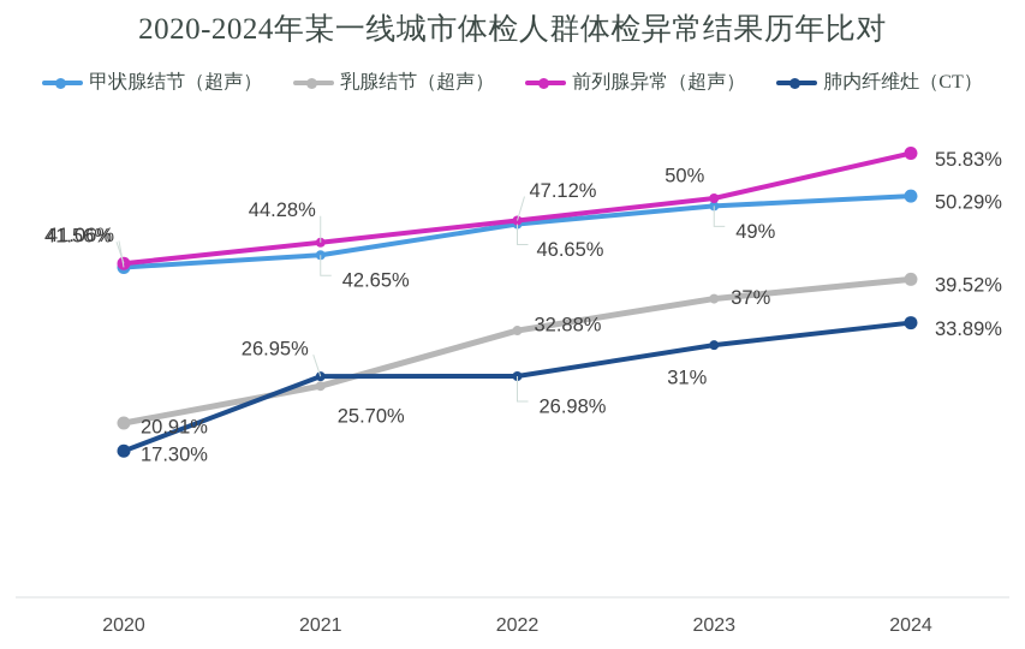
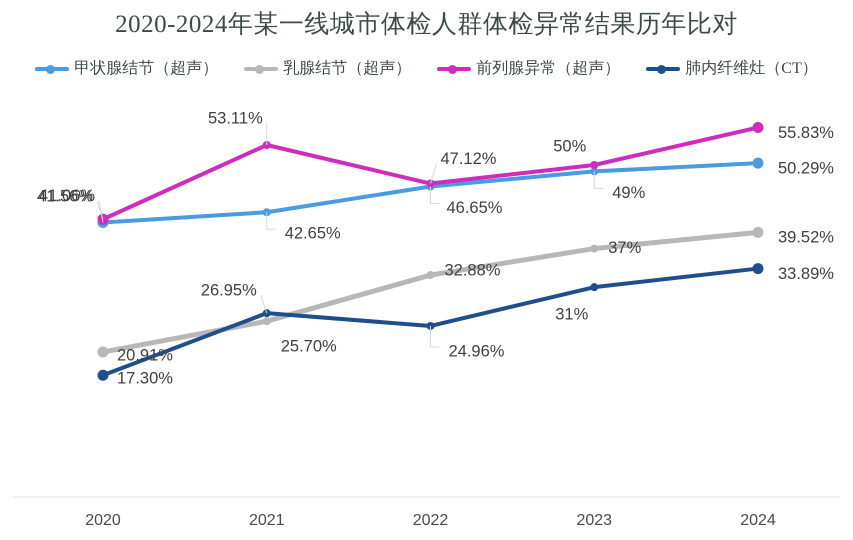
前列腺异常（超声）/2021: 44.28% -> 53.11%
肺内纤维灶（CT）/2022: 26.98% -> 24.96%
